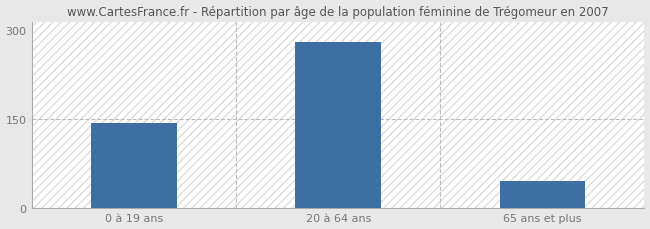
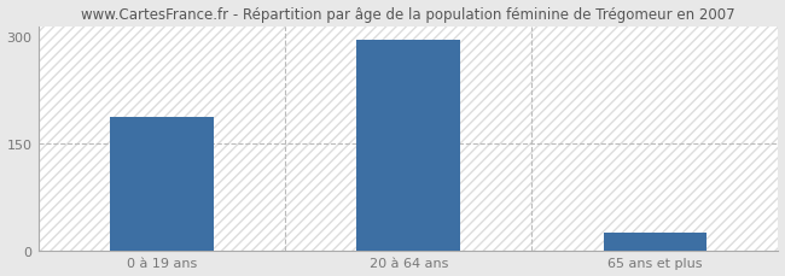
0 à 19 ans: 143 -> 188
20 à 64 ans: 280 -> 296
65 ans et plus: 46 -> 26
